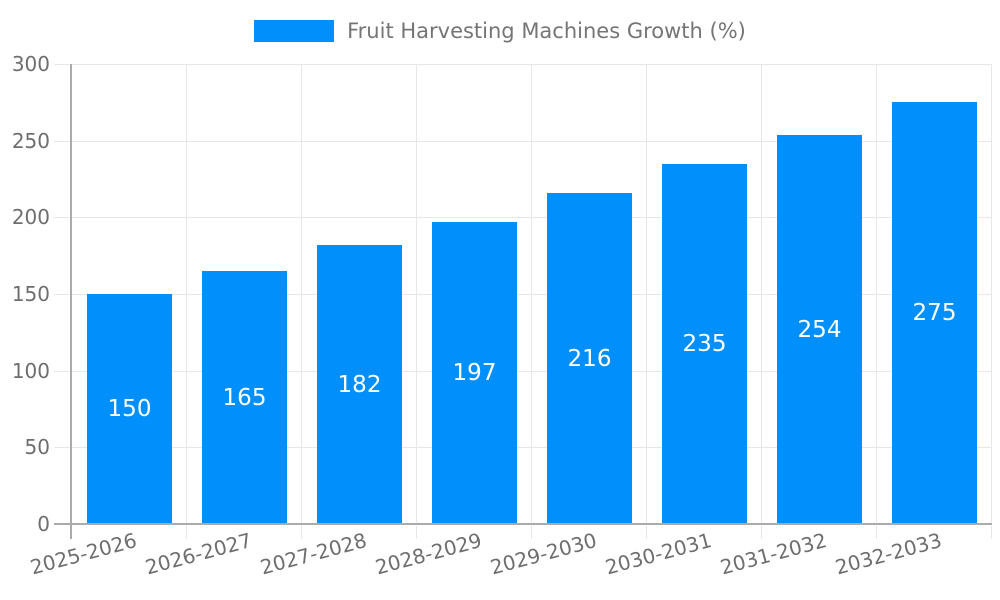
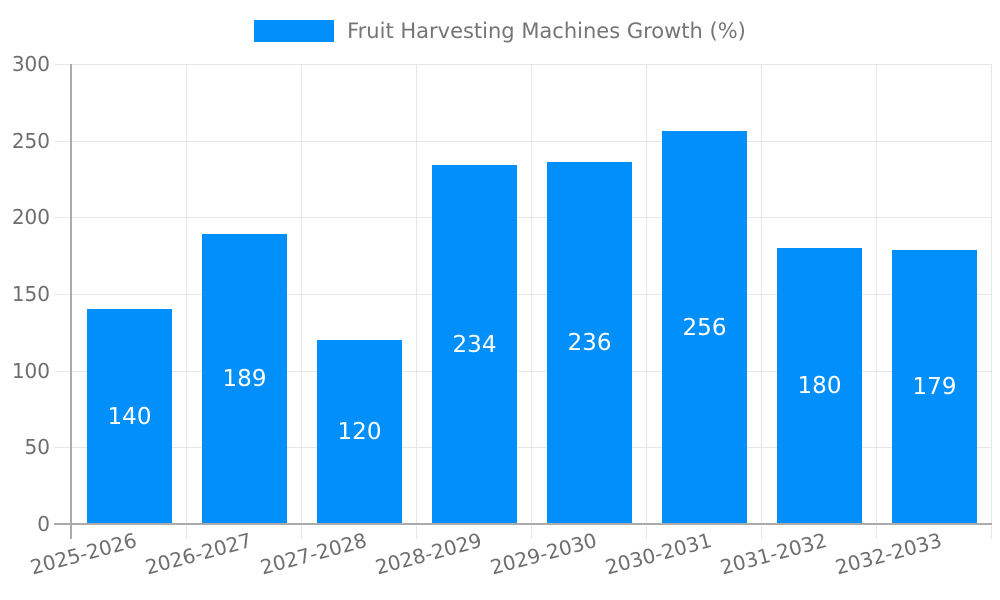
2025-2026: 150 -> 140
2026-2027: 165 -> 189
2027-2028: 182 -> 120
2028-2029: 197 -> 234
2029-2030: 216 -> 236
2030-2031: 235 -> 256
2031-2032: 254 -> 180
2032-2033: 275 -> 179
